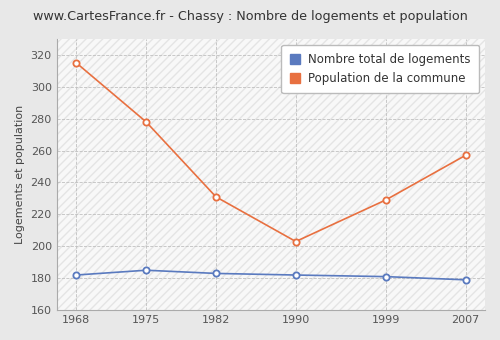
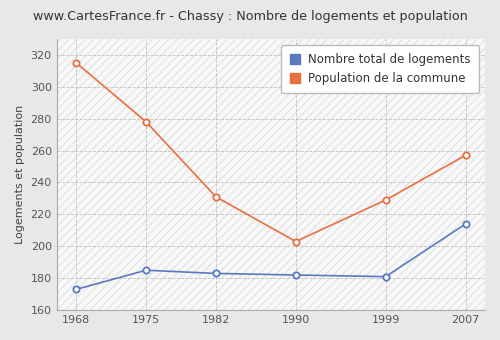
Nombre total de logements/1968: 182 -> 173
Nombre total de logements/2007: 179 -> 214
